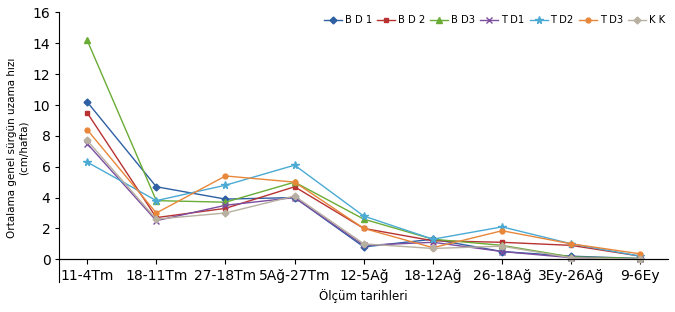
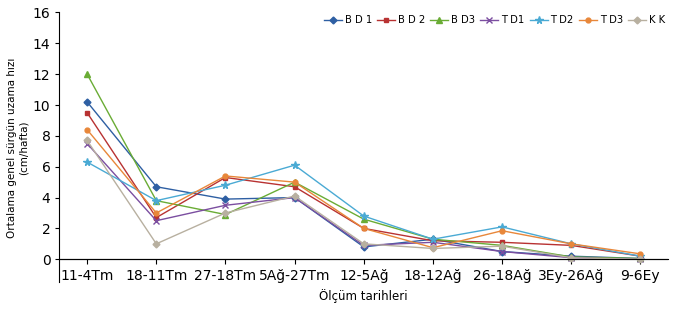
B D3/11-4Tm: 14.2 -> 12.0
K K/18-11Tm: 2.6 -> 1.0
B D 2/27-18Tm: 3.3 -> 5.3
B D3/27-18Tm: 3.7 -> 2.9
